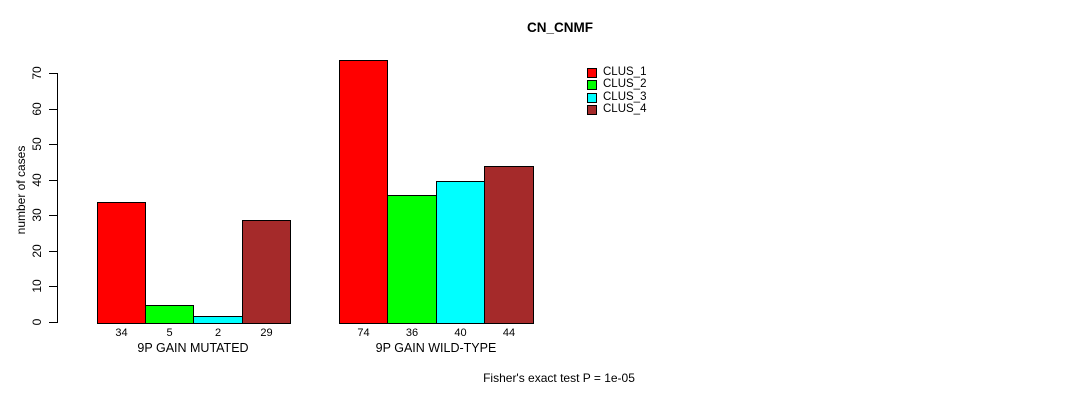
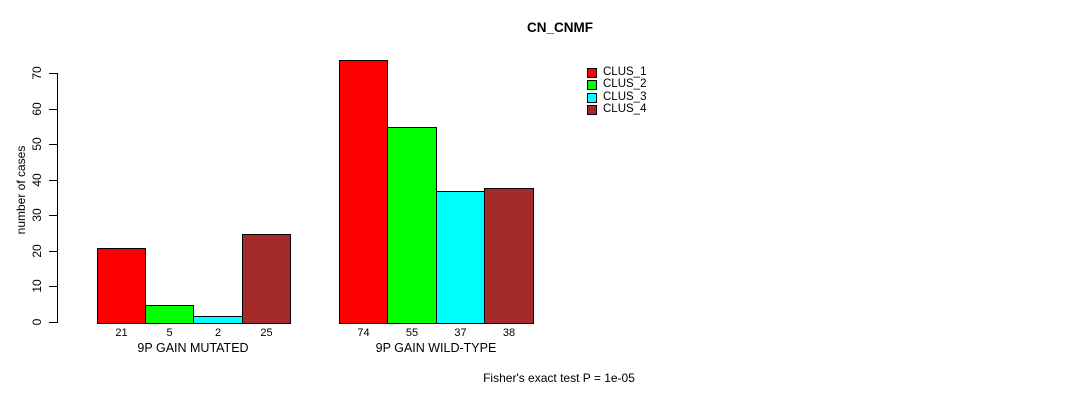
CLUS_1/9P GAIN MUTATED: 34 -> 21
CLUS_4/9P GAIN MUTATED: 29 -> 25
CLUS_2/9P GAIN WILD-TYPE: 36 -> 55
CLUS_3/9P GAIN WILD-TYPE: 40 -> 37
CLUS_4/9P GAIN WILD-TYPE: 44 -> 38
